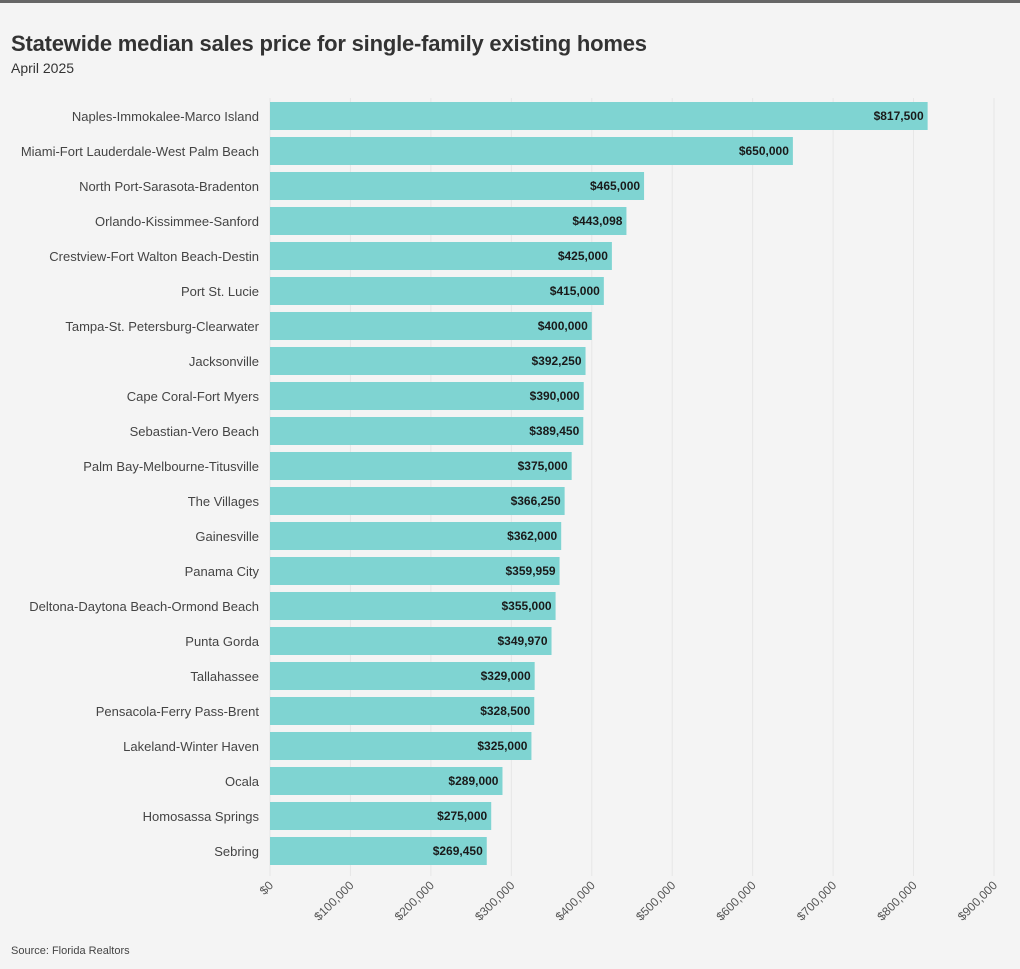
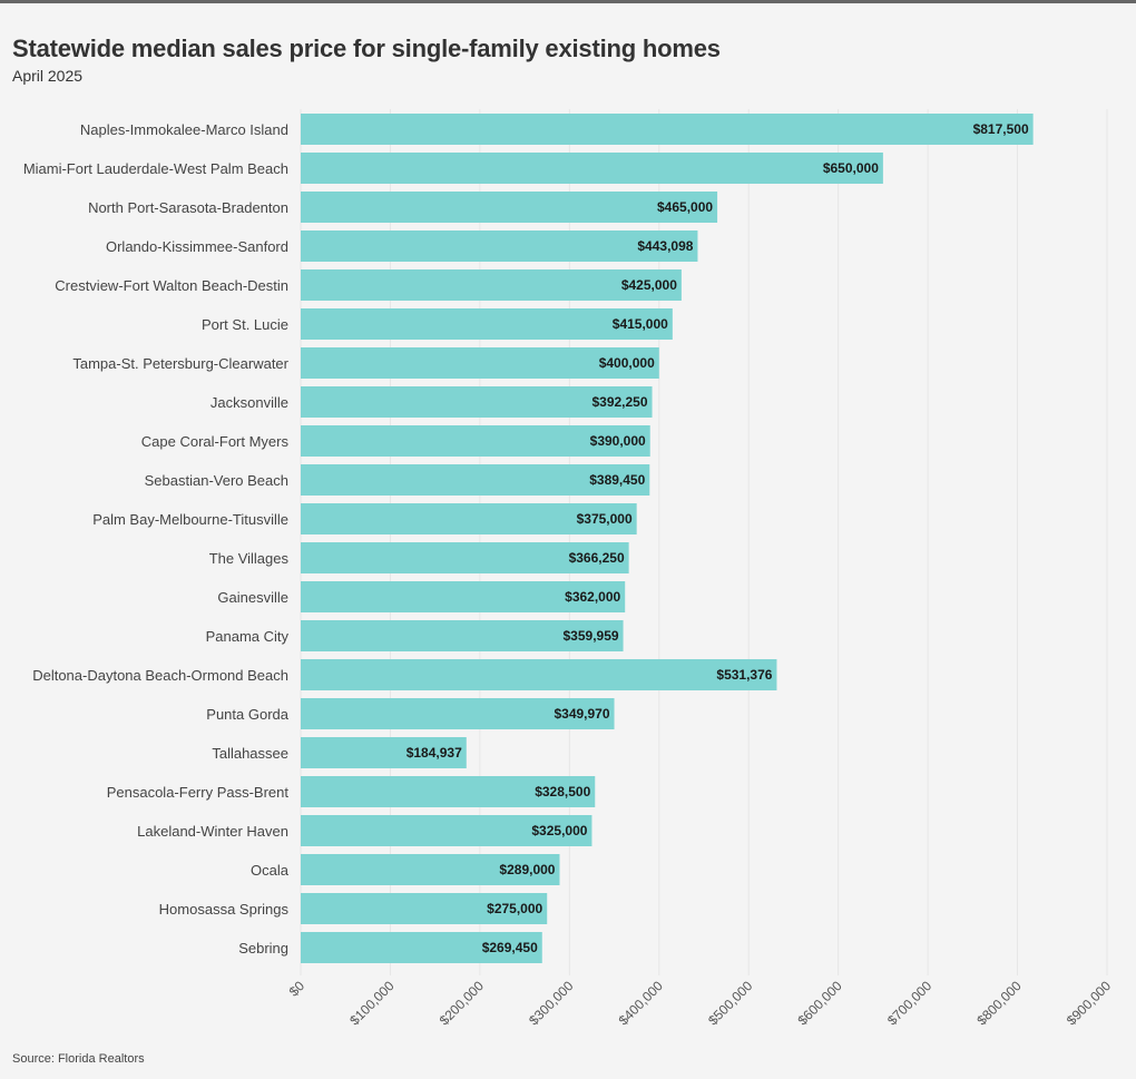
Deltona-Daytona Beach-Ormond Beach: $355,000 -> $531,376
Tallahassee: $329,000 -> $184,937
